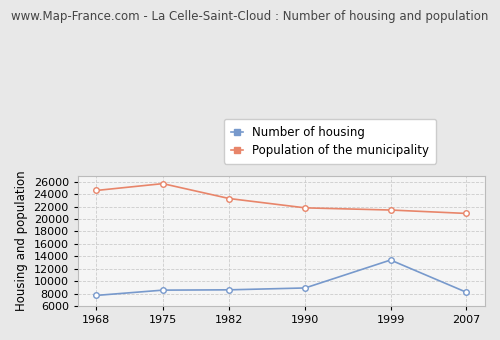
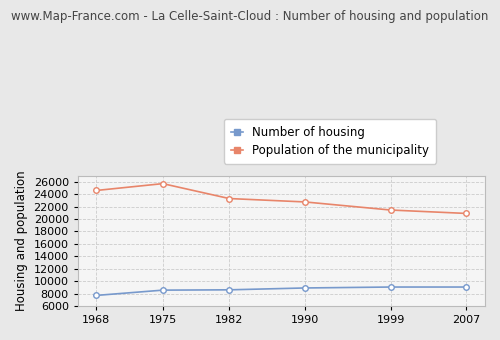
Population of the municipality/1990: 21800 -> 22800
Number of housing/1999: 13400 -> 9000
Number of housing/2007: 8200 -> 9000
